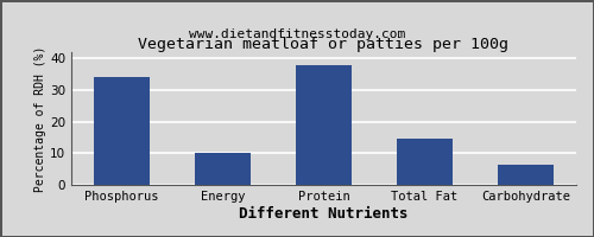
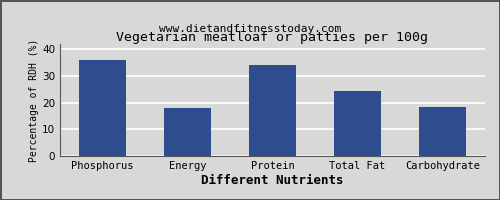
Phosphorus: 34.0 -> 36.0
Energy: 10.0 -> 18.0
Protein: 38.0 -> 34.0
Total Fat: 14.5 -> 24.5
Carbohydrate: 6.5 -> 18.5
